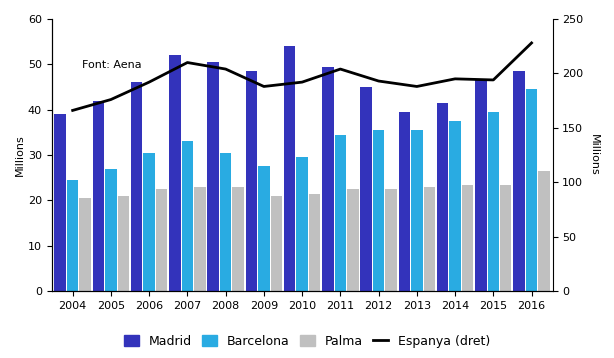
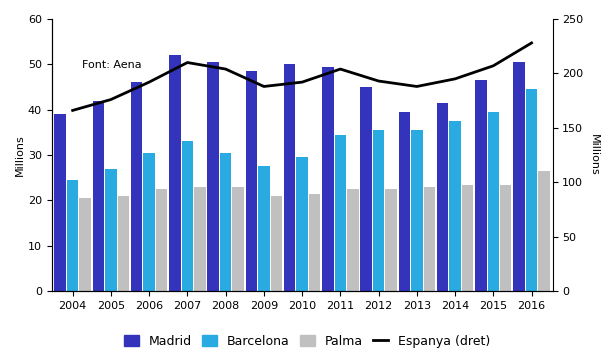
Madrid/2010: 54.0 -> 50.0
Espanya (dret)/2015: 194 -> 207
Madrid/2016: 48.5 -> 50.5
